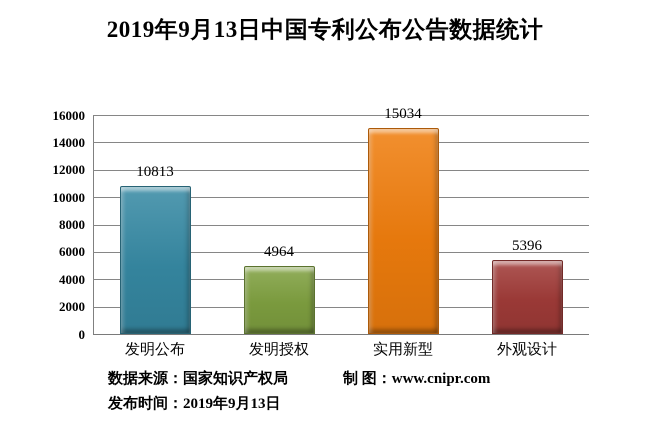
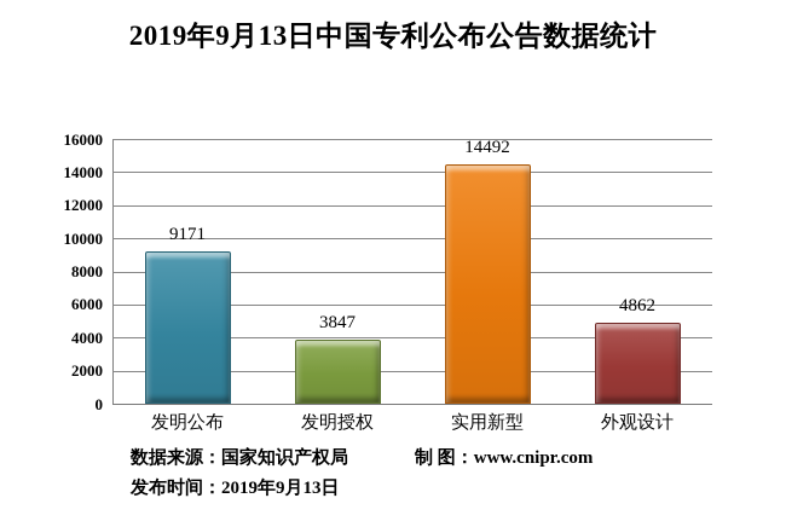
发明公布: 10813 -> 9171
发明授权: 4964 -> 3847
实用新型: 15034 -> 14492
外观设计: 5396 -> 4862
